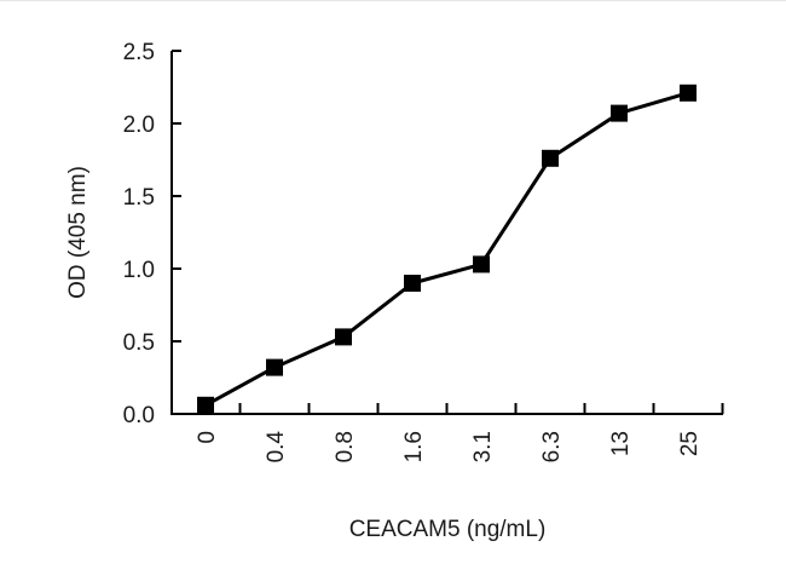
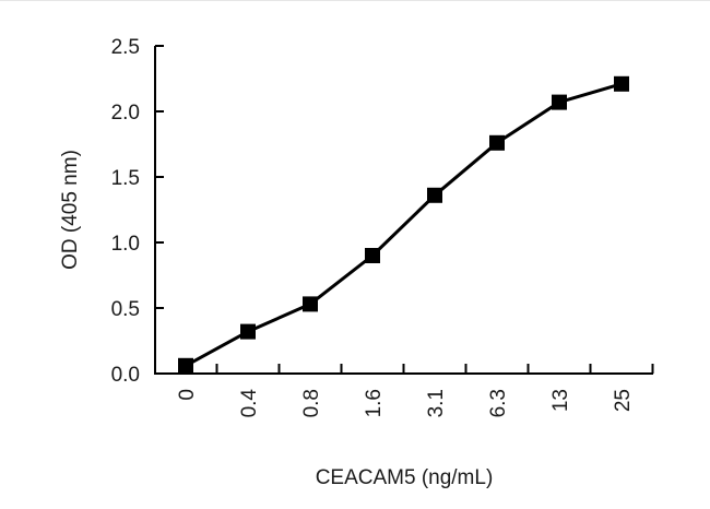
3.1: 1.03 -> 1.36
